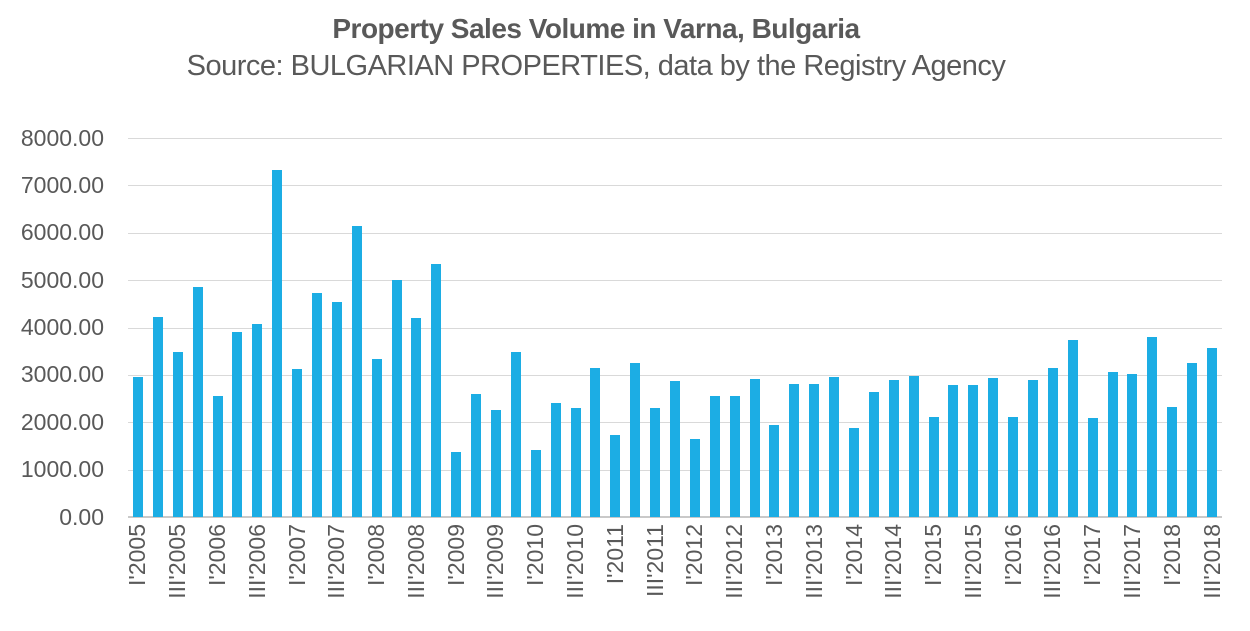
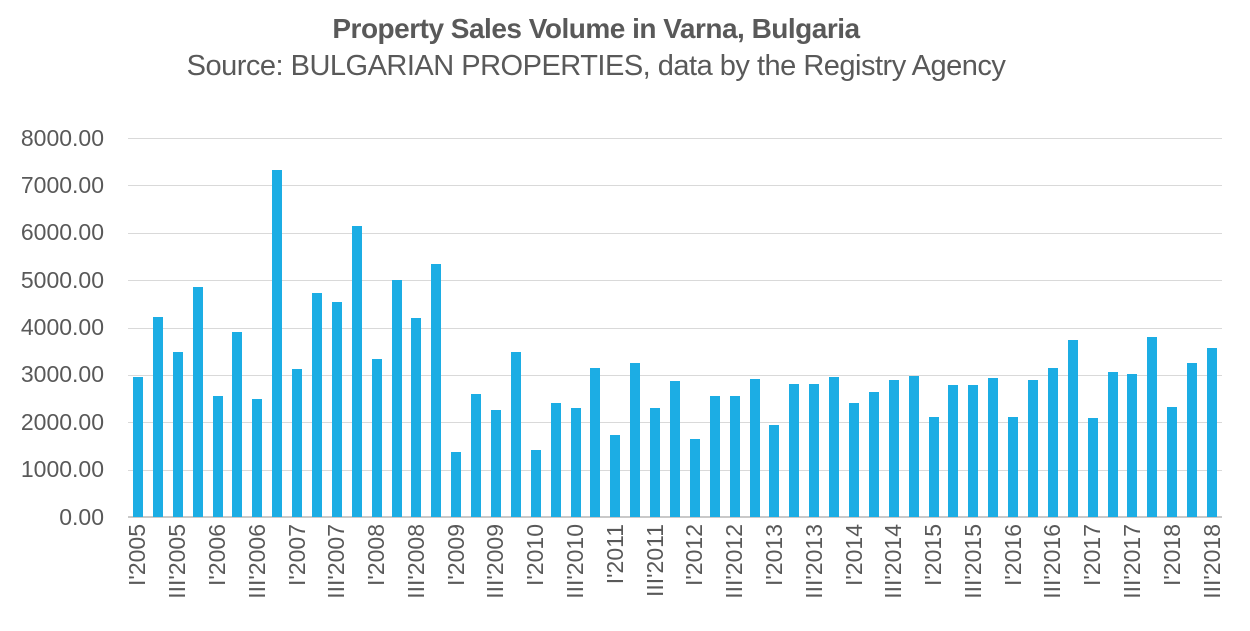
III'2006: 4100 -> 2500
I'2014: 1900 -> 2400
